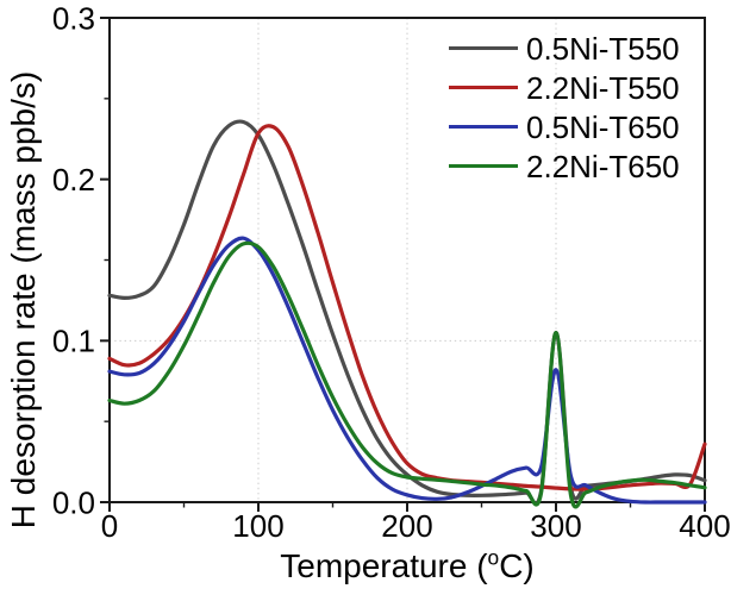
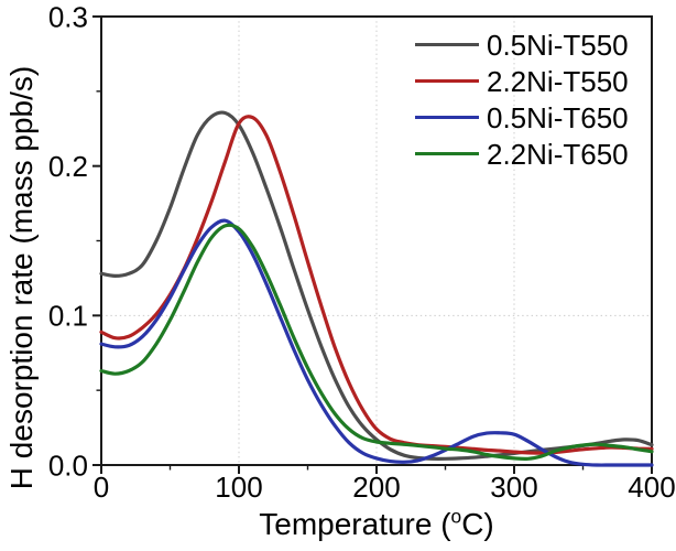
0.5Ni-T550/300: 0.105 -> 0.008
0.5Ni-T650/300: 0.082 -> 0.021
2.2Ni-T650/300: 0.105 -> 0.004
2.2Ni-T550/400: 0.036 -> 0.011
